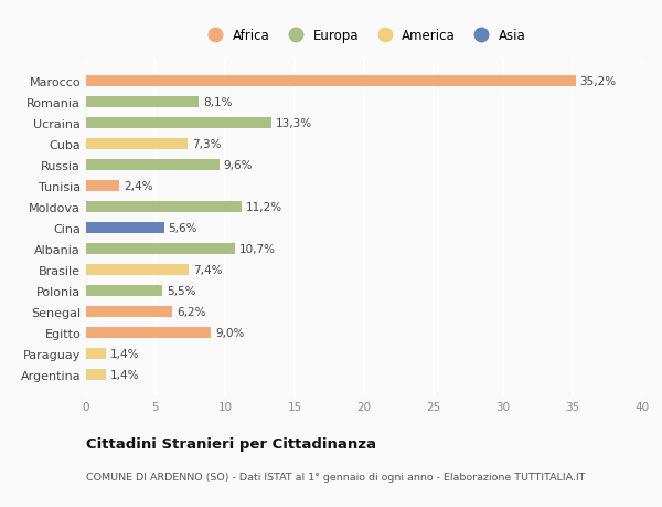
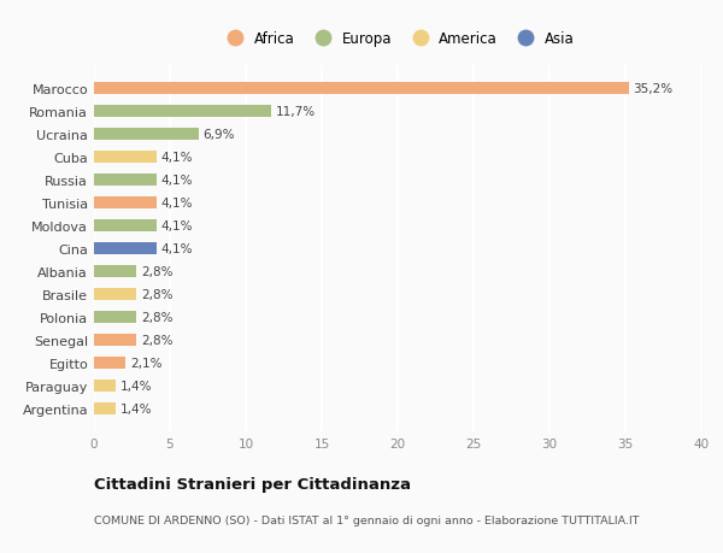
Romania: 8,1% -> 11,7%
Ucraina: 13,3% -> 6,9%
Cuba: 7,3% -> 4,1%
Russia: 9,6% -> 4,1%
Tunisia: 2,4% -> 4,1%
Moldova: 11,2% -> 4,1%
Cina: 5,6% -> 4,1%
Albania: 10,7% -> 2,8%
Brasile: 7,4% -> 2,8%
Polonia: 5,5% -> 2,8%
Senegal: 6,2% -> 2,8%
Egitto: 9,0% -> 2,1%
